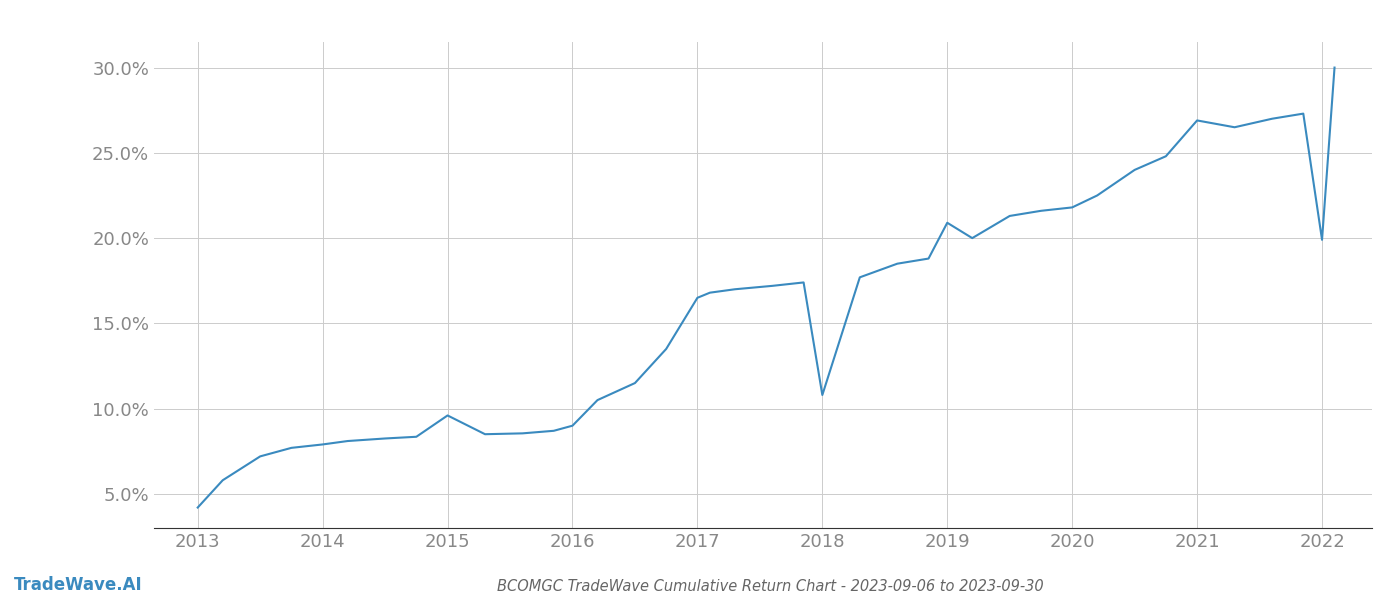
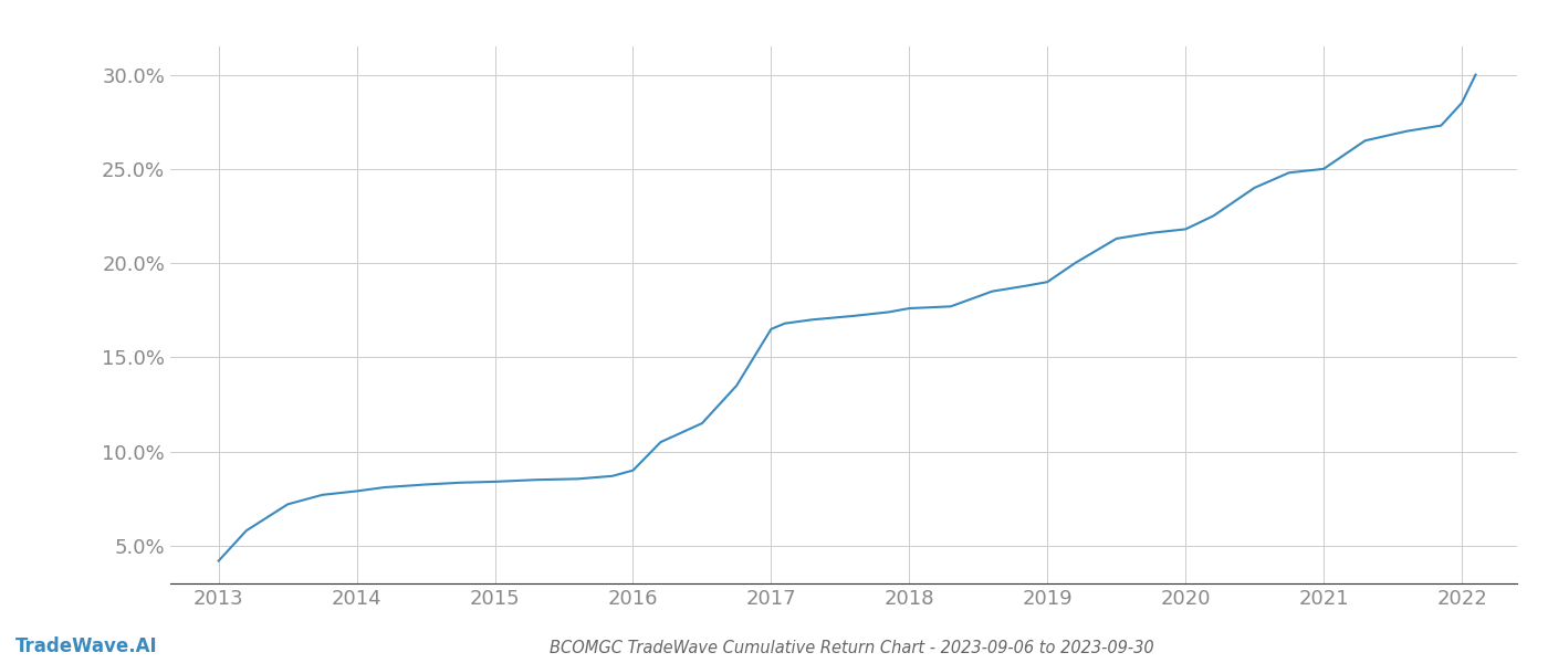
2015: 9.6% -> 8.4%
2018: 10.8% -> 17.6%
2019: 20.9% -> 19.0%
2021: 26.9% -> 25.0%
2022: 19.9% -> 28.5%
